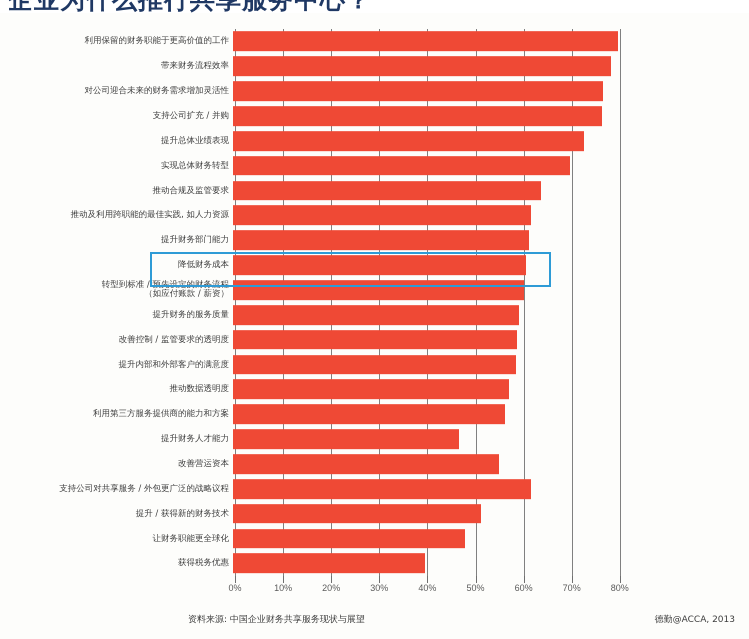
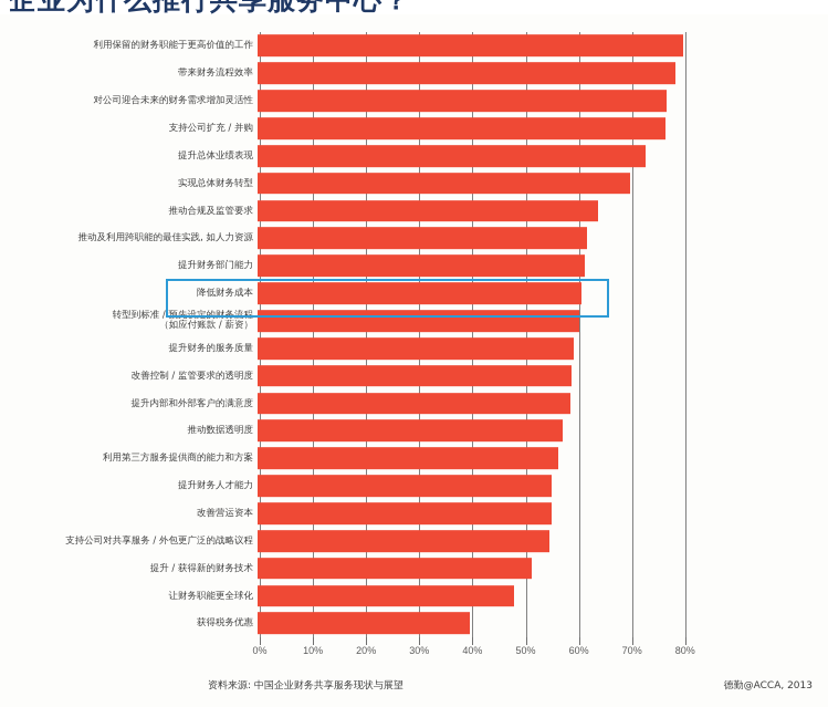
提升财务人才能力: 47% -> 55%
支持公司对共享服务 / 外包更广泛的战略议程: 62% -> 55%
